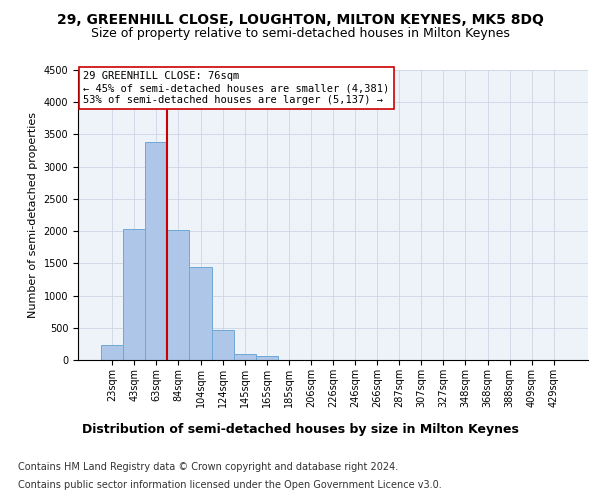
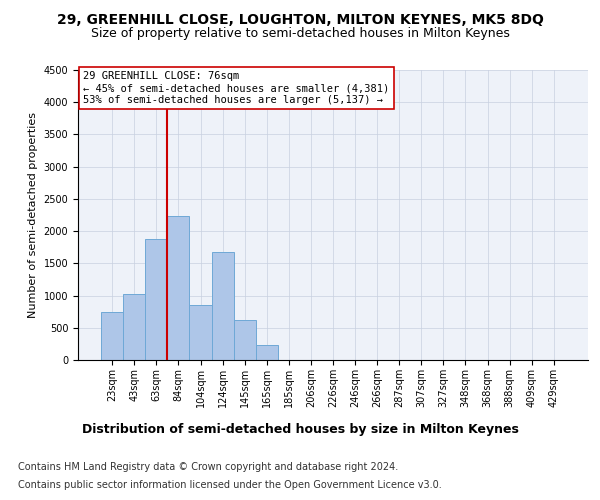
23sqm: 230 -> 740
43sqm: 2030 -> 1020
63sqm: 3380 -> 1880
84sqm: 2020 -> 2240
104sqm: 1450 -> 860
124sqm: 470 -> 1680
145sqm: 100 -> 620
165sqm: 60 -> 240
